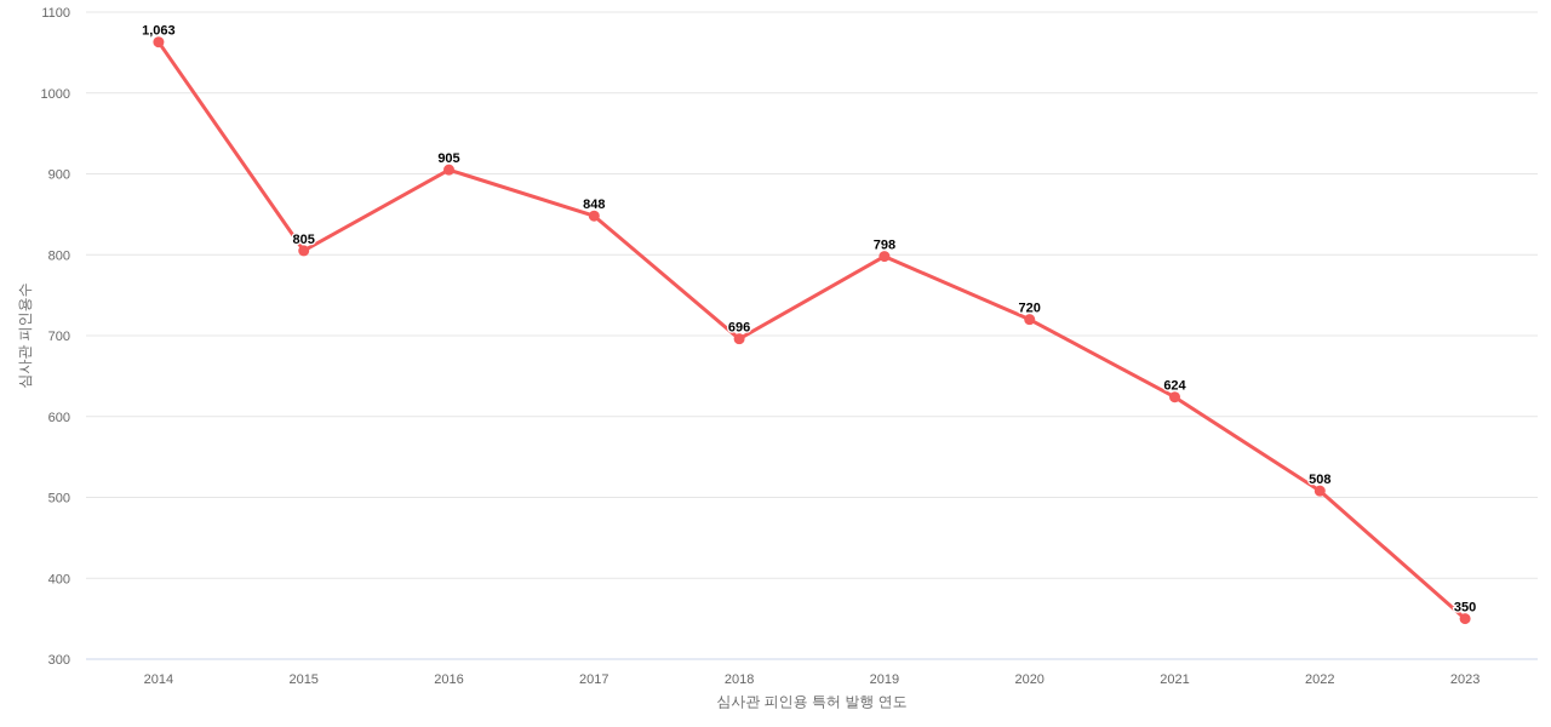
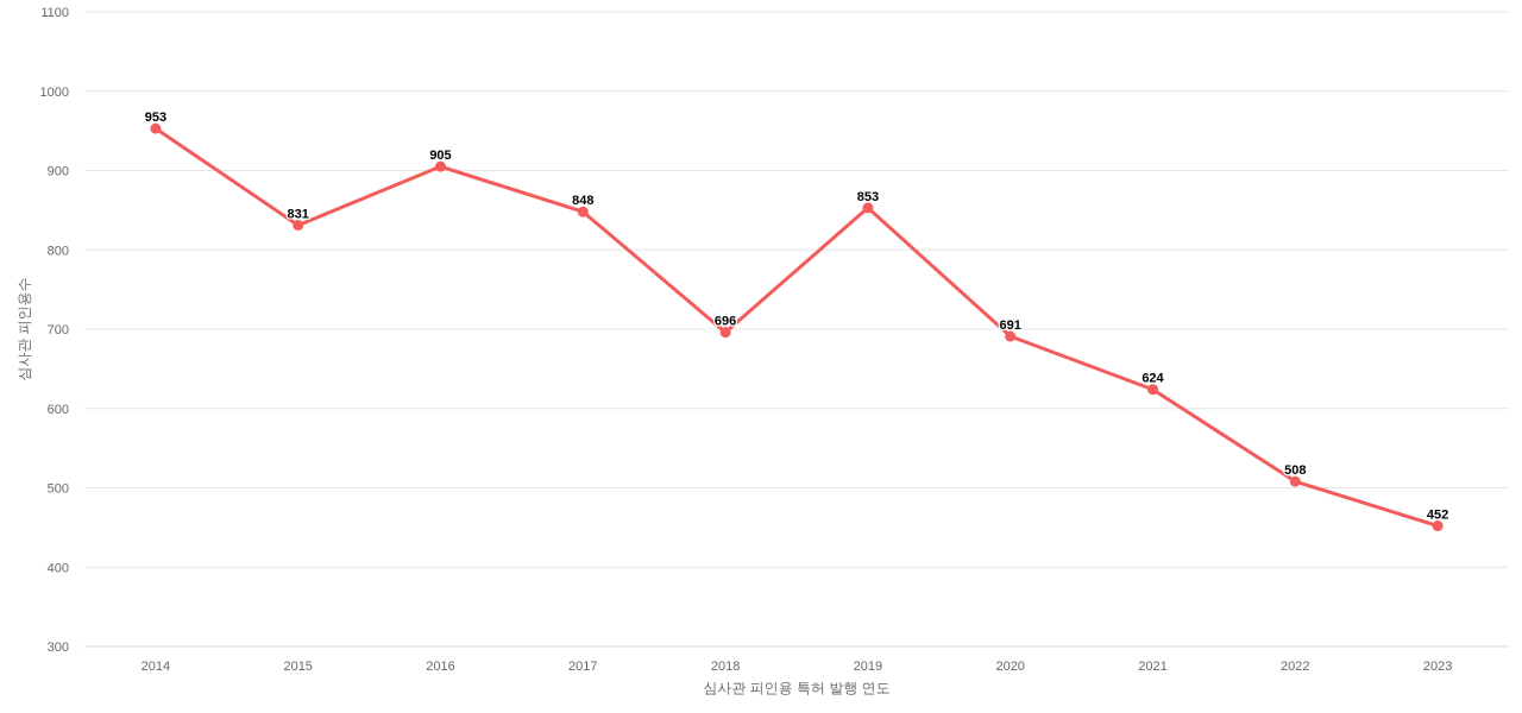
2014: 1,063 -> 953
2015: 805 -> 831
2019: 798 -> 853
2020: 720 -> 691
2023: 350 -> 452
